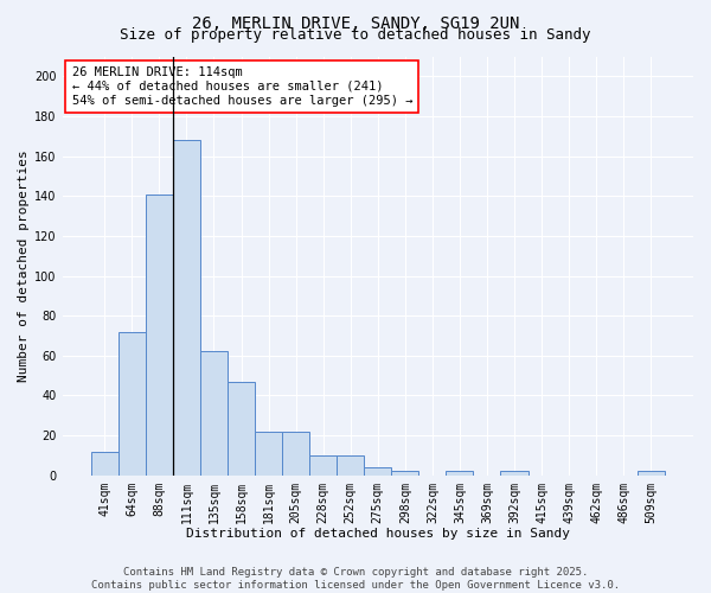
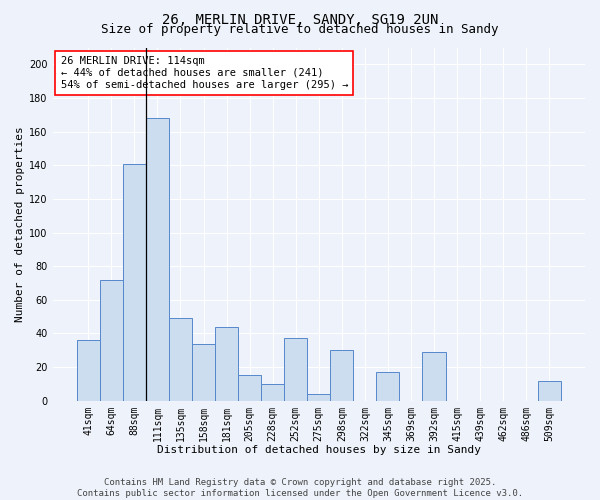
41sqm: 12 -> 36
135sqm: 62 -> 49
158sqm: 47 -> 34
181sqm: 22 -> 44
205sqm: 22 -> 15
252sqm: 10 -> 37
298sqm: 2 -> 30
345sqm: 2 -> 17
392sqm: 2 -> 29
509sqm: 2 -> 12
